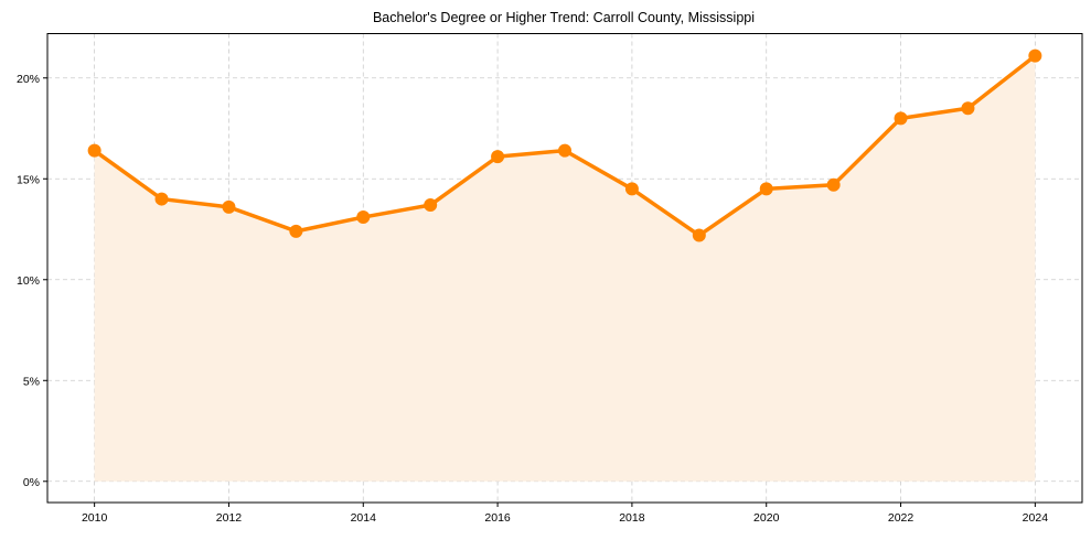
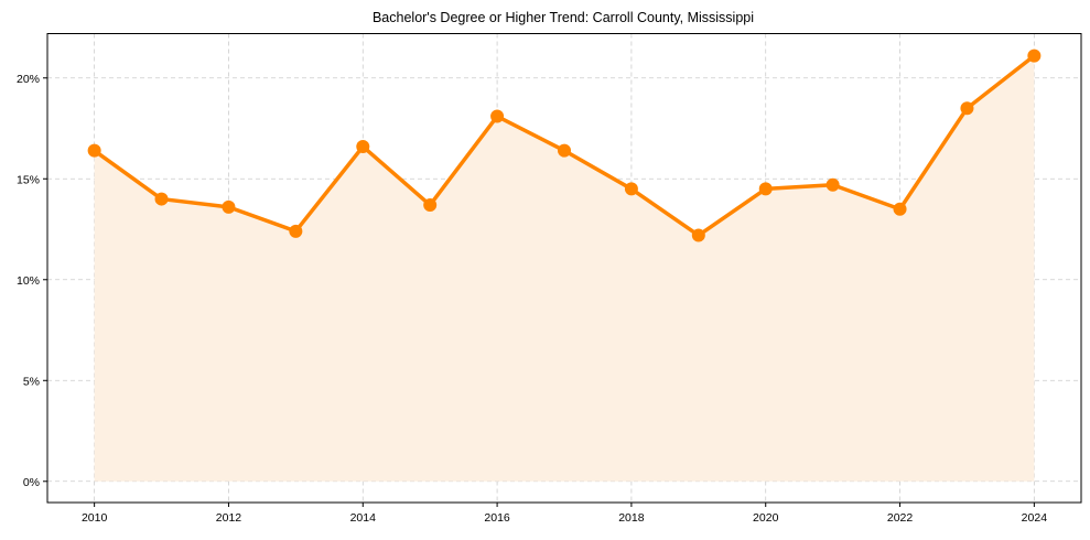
2014: 13.1% -> 16.6%
2016: 16.1% -> 18.1%
2022: 18.0% -> 13.5%
